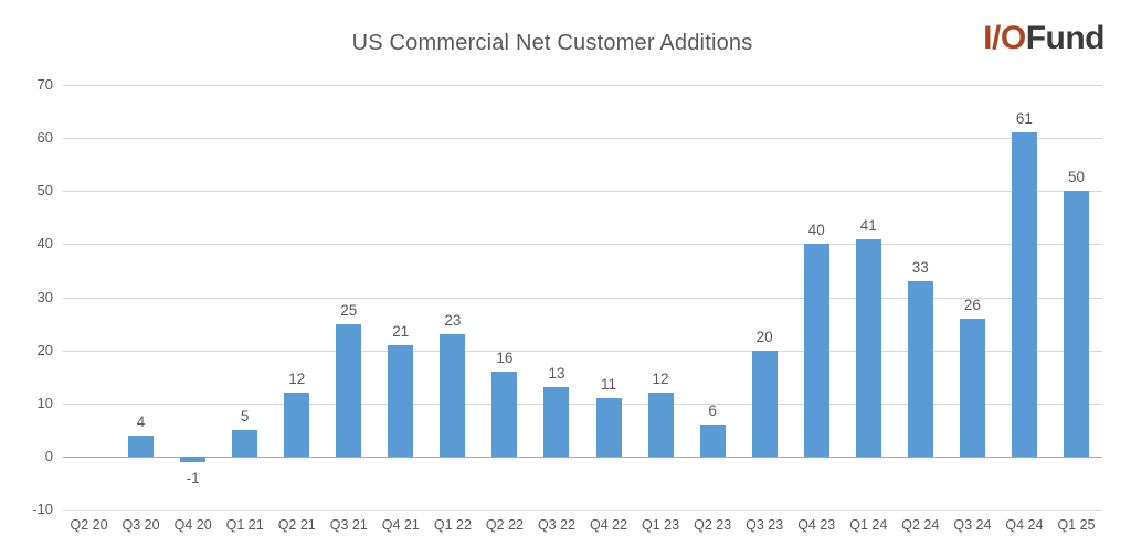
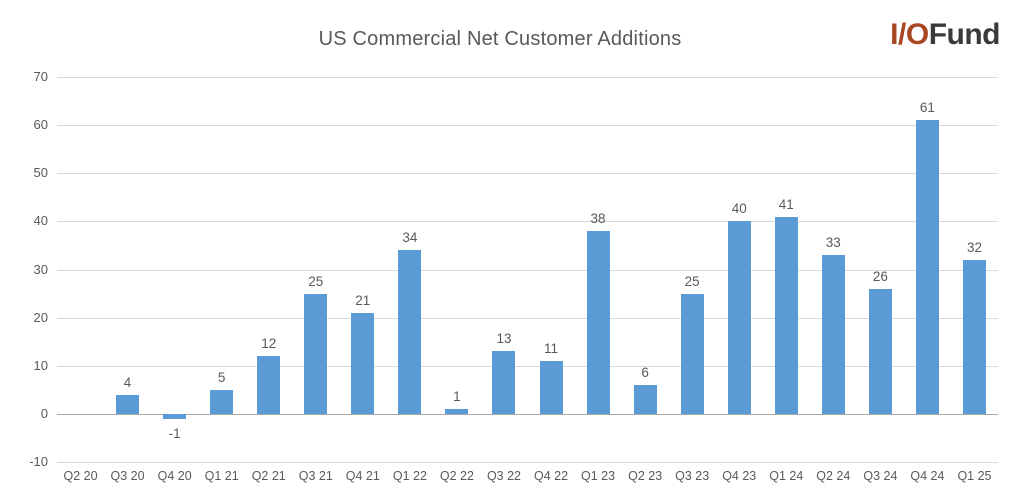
Q1 22: 23 -> 34
Q2 22: 16 -> 1
Q1 23: 12 -> 38
Q3 23: 20 -> 25
Q1 25: 50 -> 32
